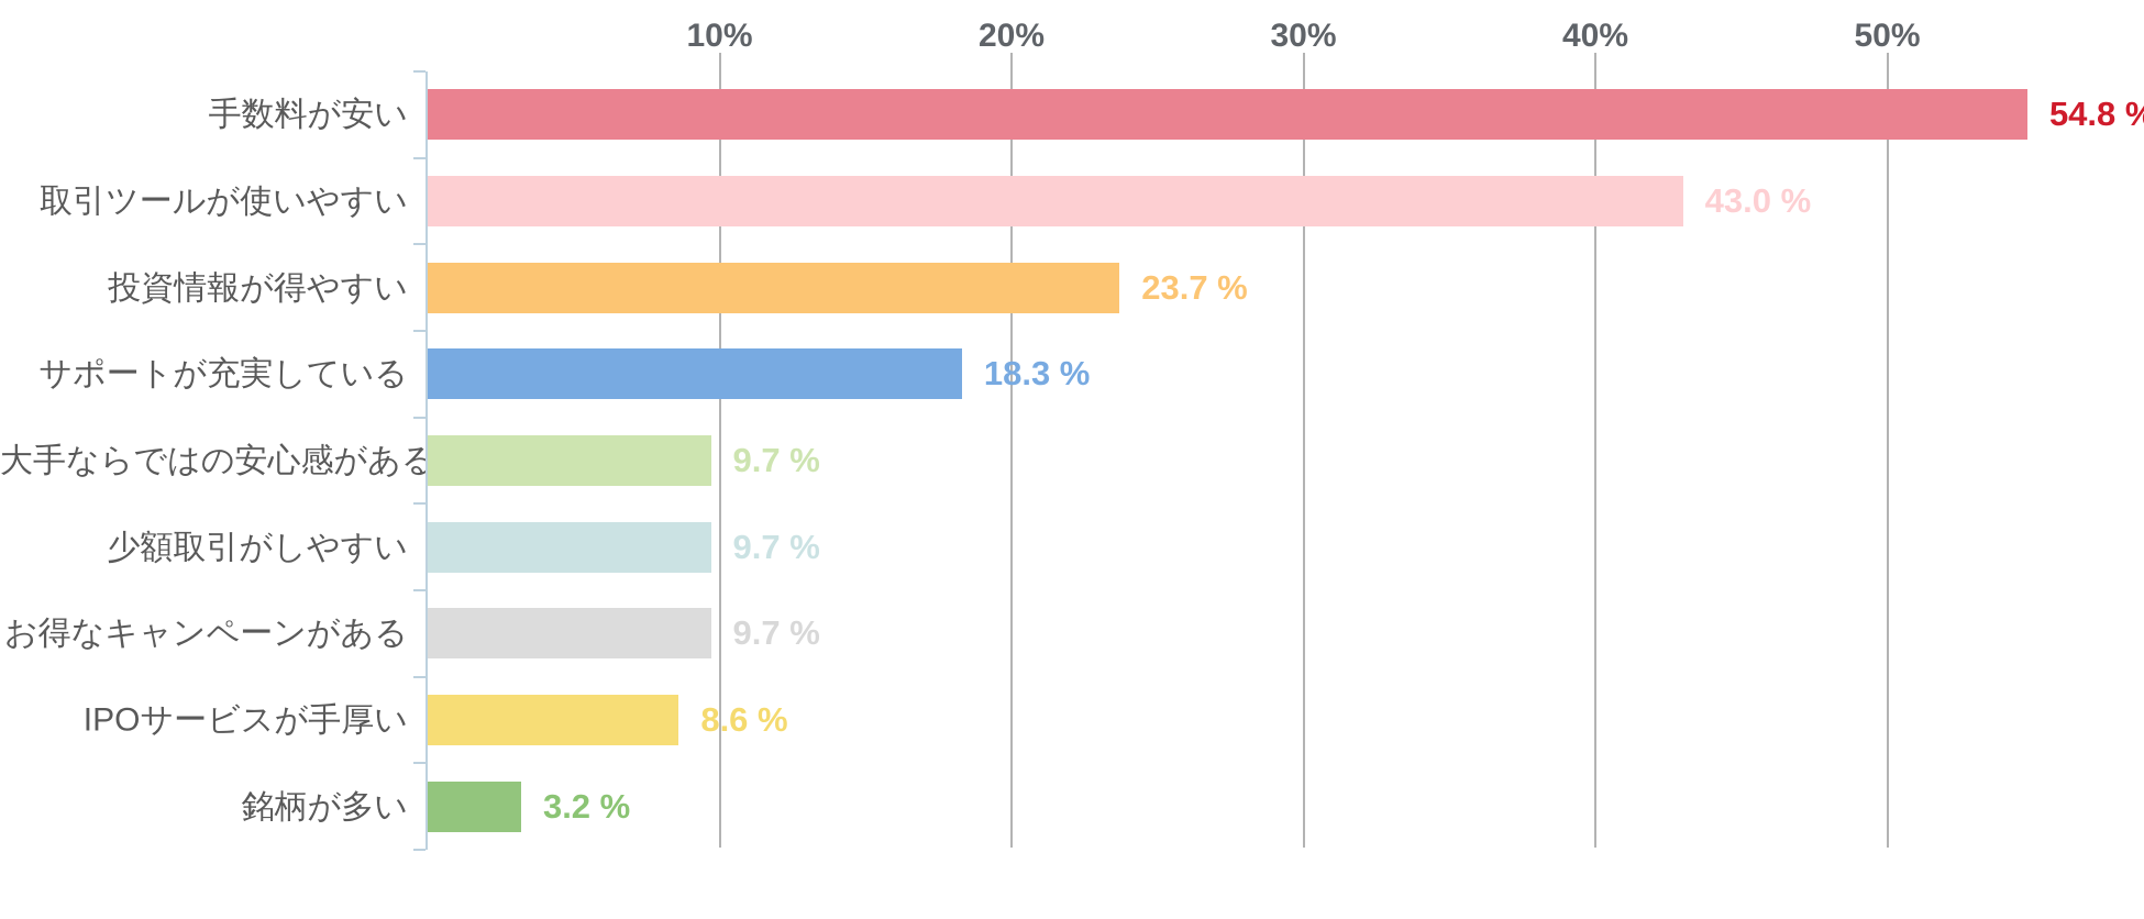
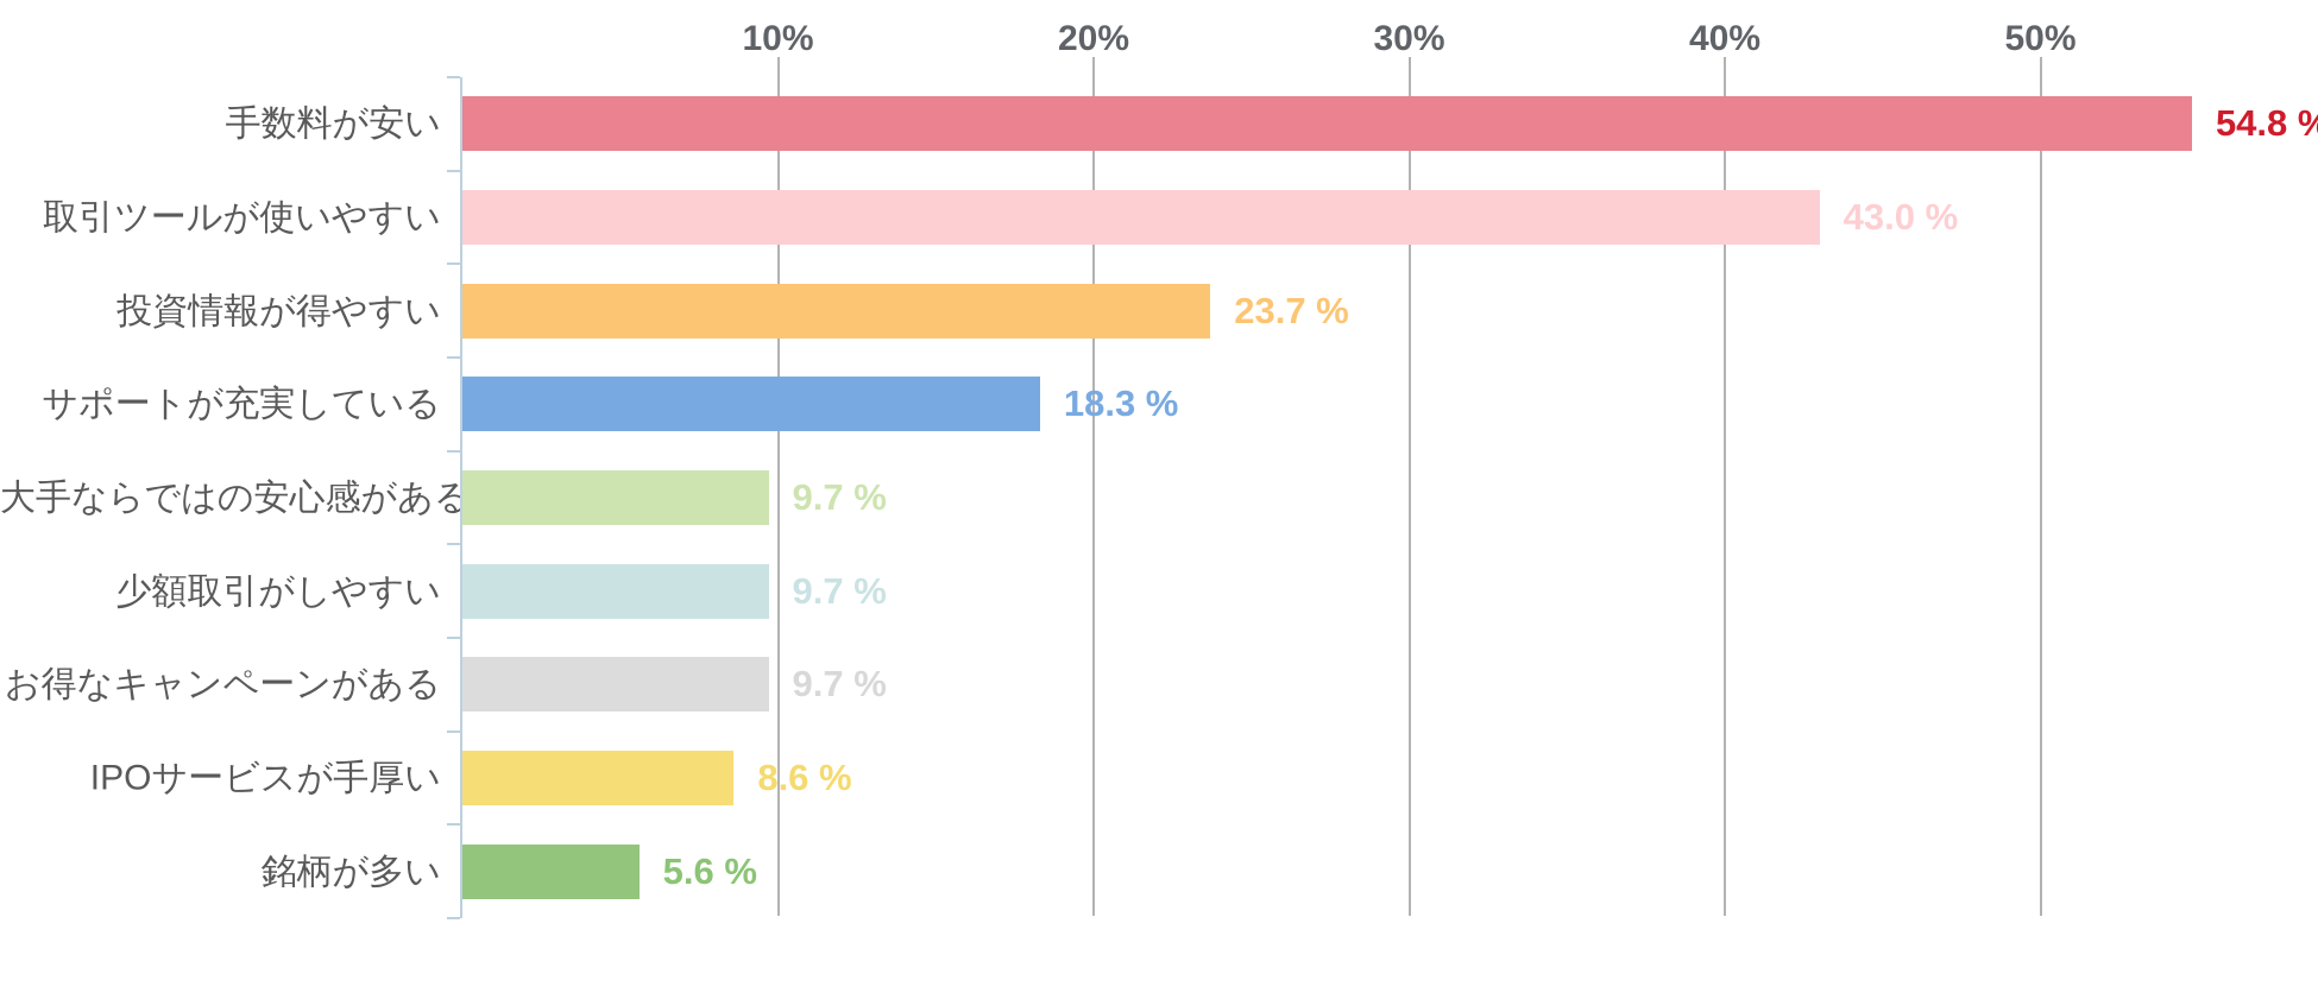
銘柄が多い: 3.2 -> 5.6
